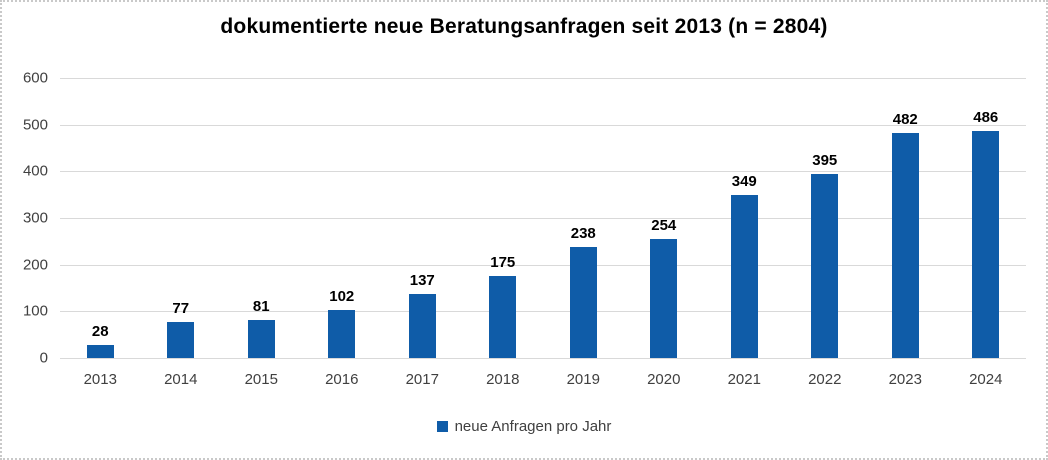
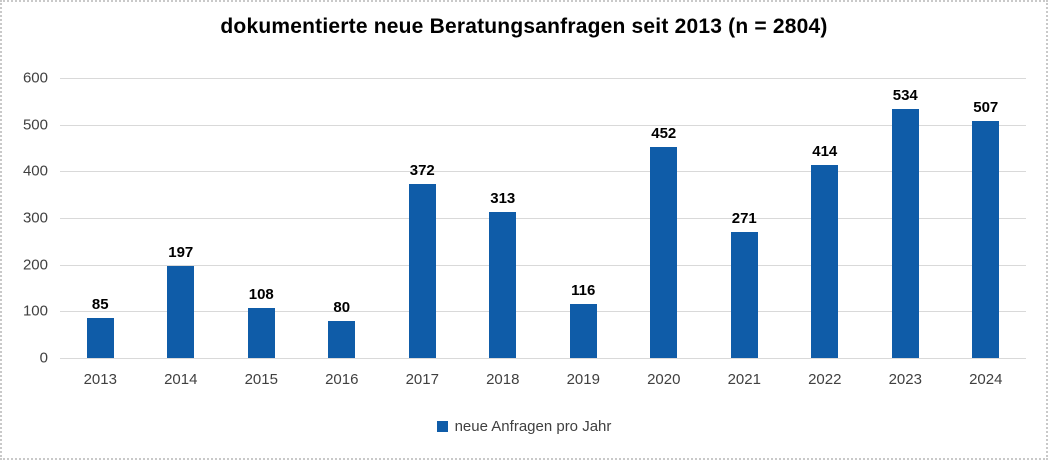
2013: 28 -> 85
2014: 77 -> 197
2015: 81 -> 108
2016: 102 -> 80
2017: 137 -> 372
2018: 175 -> 313
2019: 238 -> 116
2020: 254 -> 452
2021: 349 -> 271
2022: 395 -> 414
2023: 482 -> 534
2024: 486 -> 507
